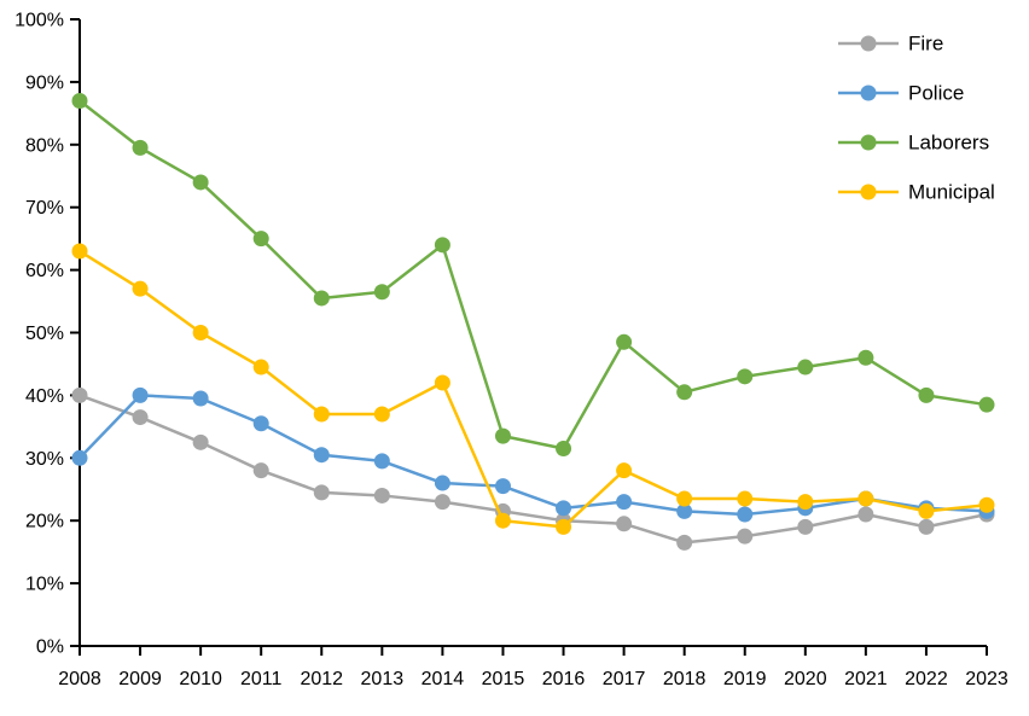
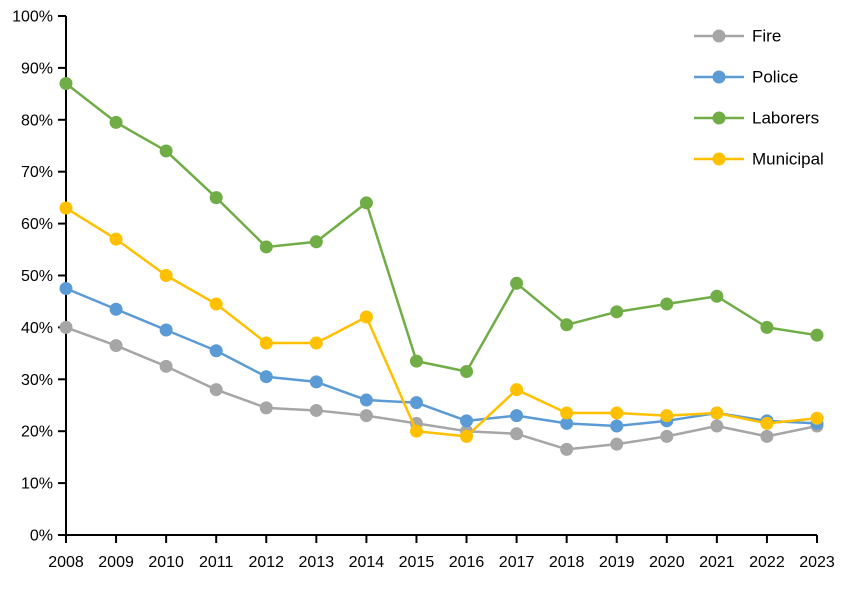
Police/2008: 30% -> 48%
Police/2009: 40% -> 44%
